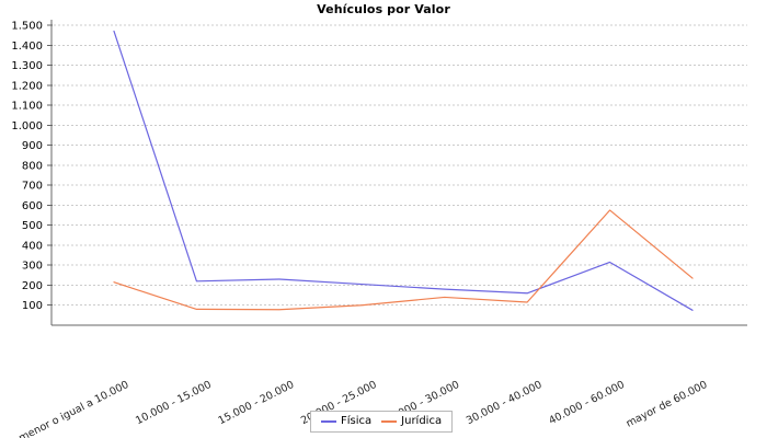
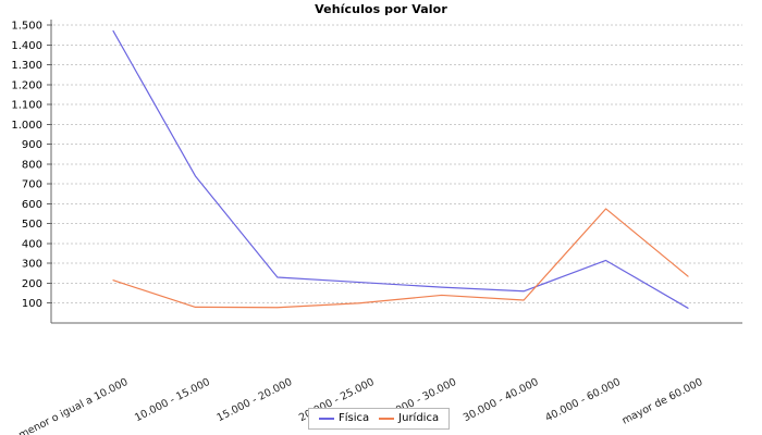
Física/10.000 - 15.000: 220 -> 740
